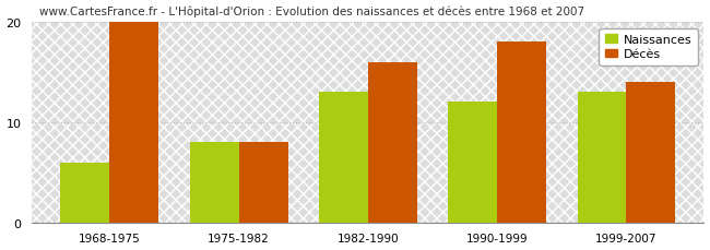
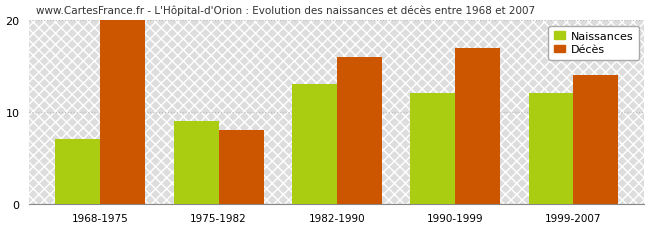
Naissances/1968-1975: 6 -> 7
Naissances/1975-1982: 8 -> 9
Décès/1990-1999: 18 -> 17
Naissances/1999-2007: 13 -> 12
